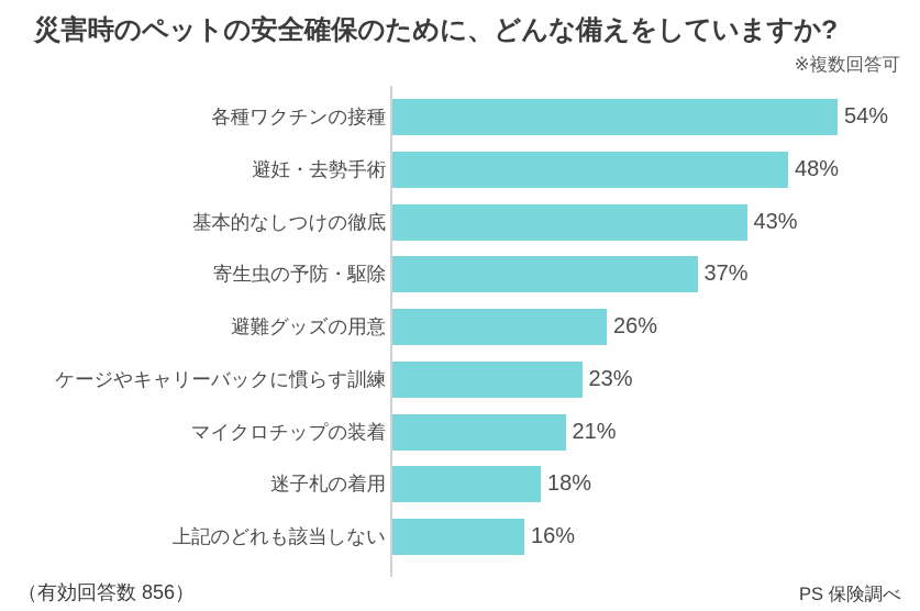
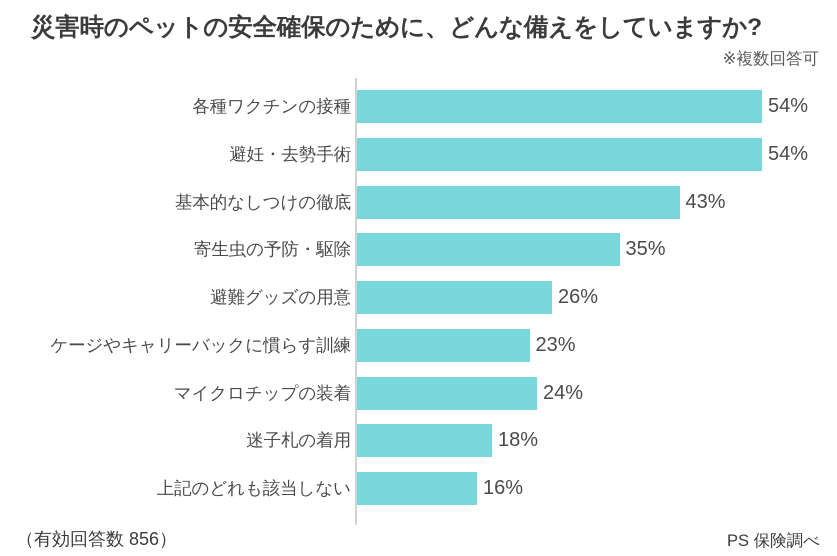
避妊・去勢手術: 48% -> 54%
寄生虫の予防・駆除: 37% -> 35%
マイクロチップの装着: 21% -> 24%
